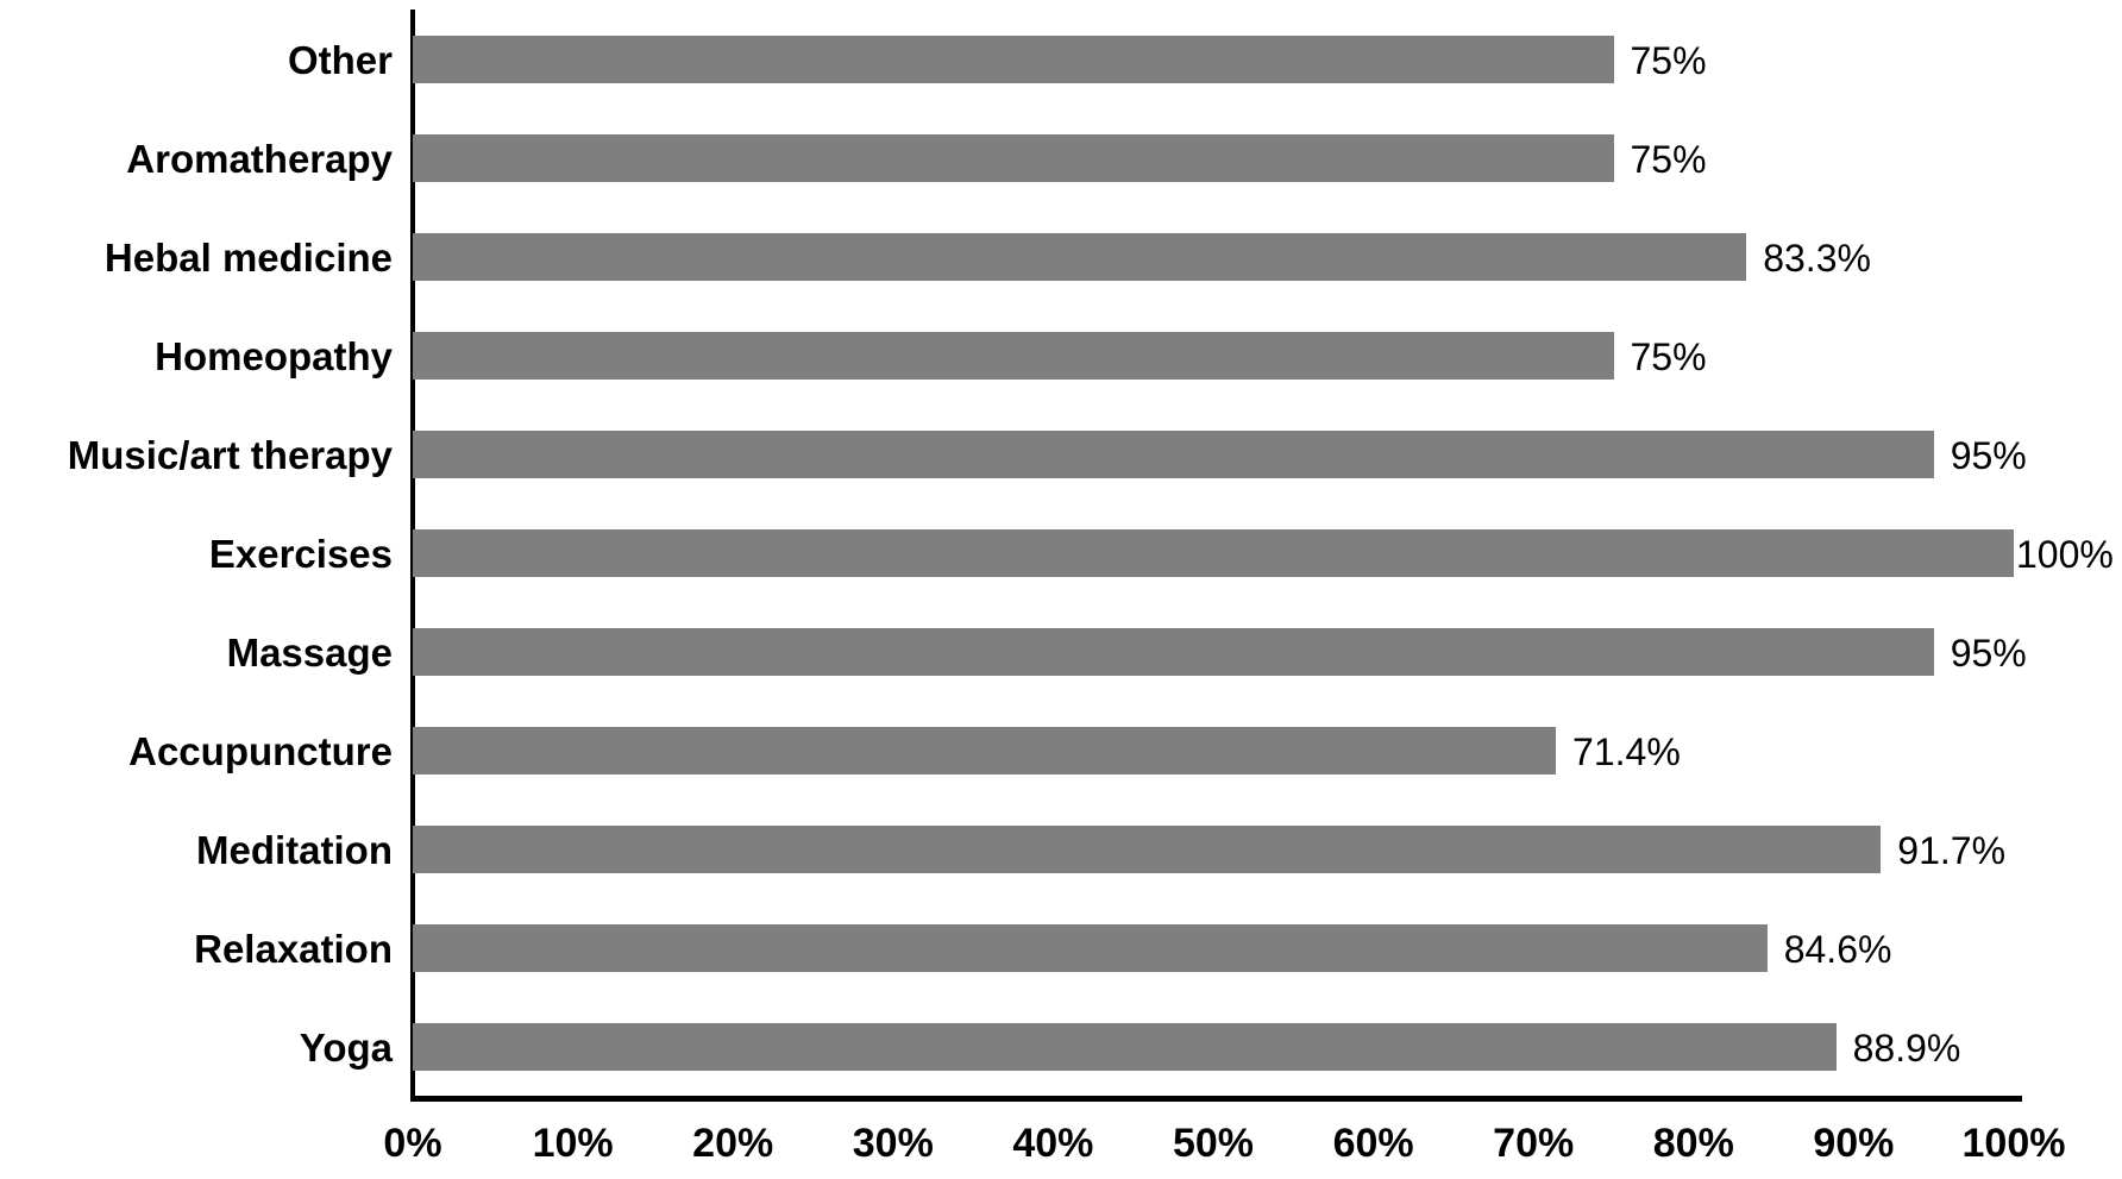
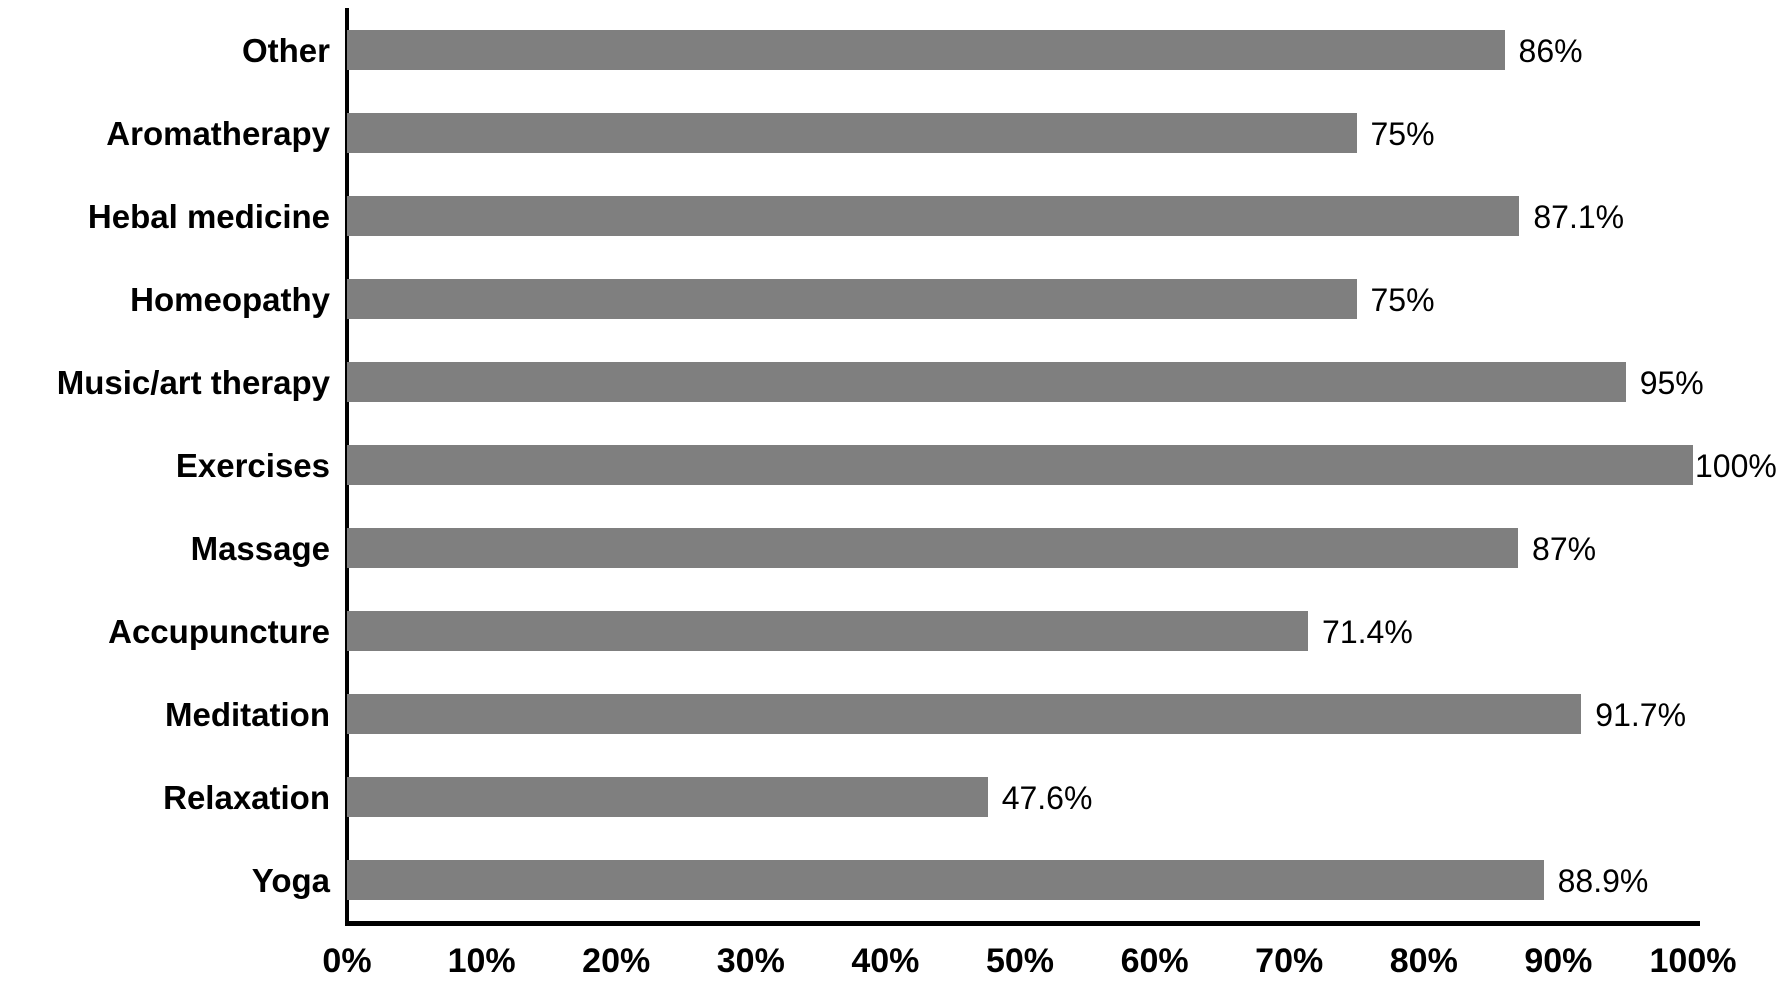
Other: 75% -> 86%
Hebal medicine: 83.3% -> 87.1%
Massage: 95% -> 87%
Relaxation: 84.6% -> 47.6%
